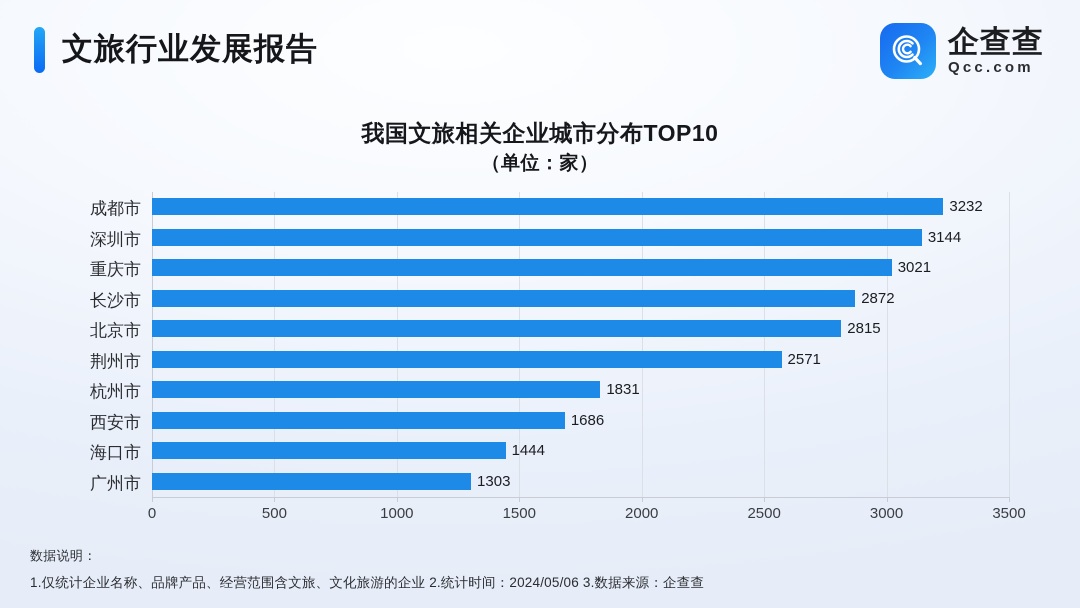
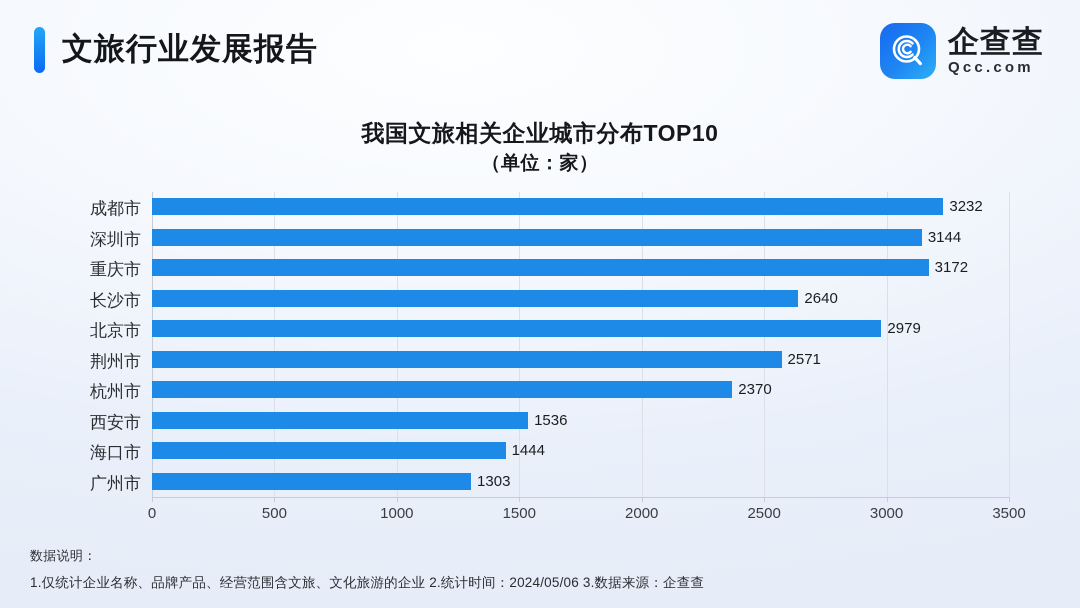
重庆市: 3021 -> 3172
长沙市: 2872 -> 2640
北京市: 2815 -> 2979
杭州市: 1831 -> 2370
西安市: 1686 -> 1536
